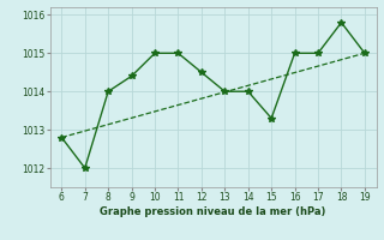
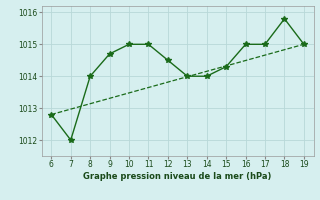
9: 1014.4 -> 1014.7
15: 1013.3 -> 1014.3
